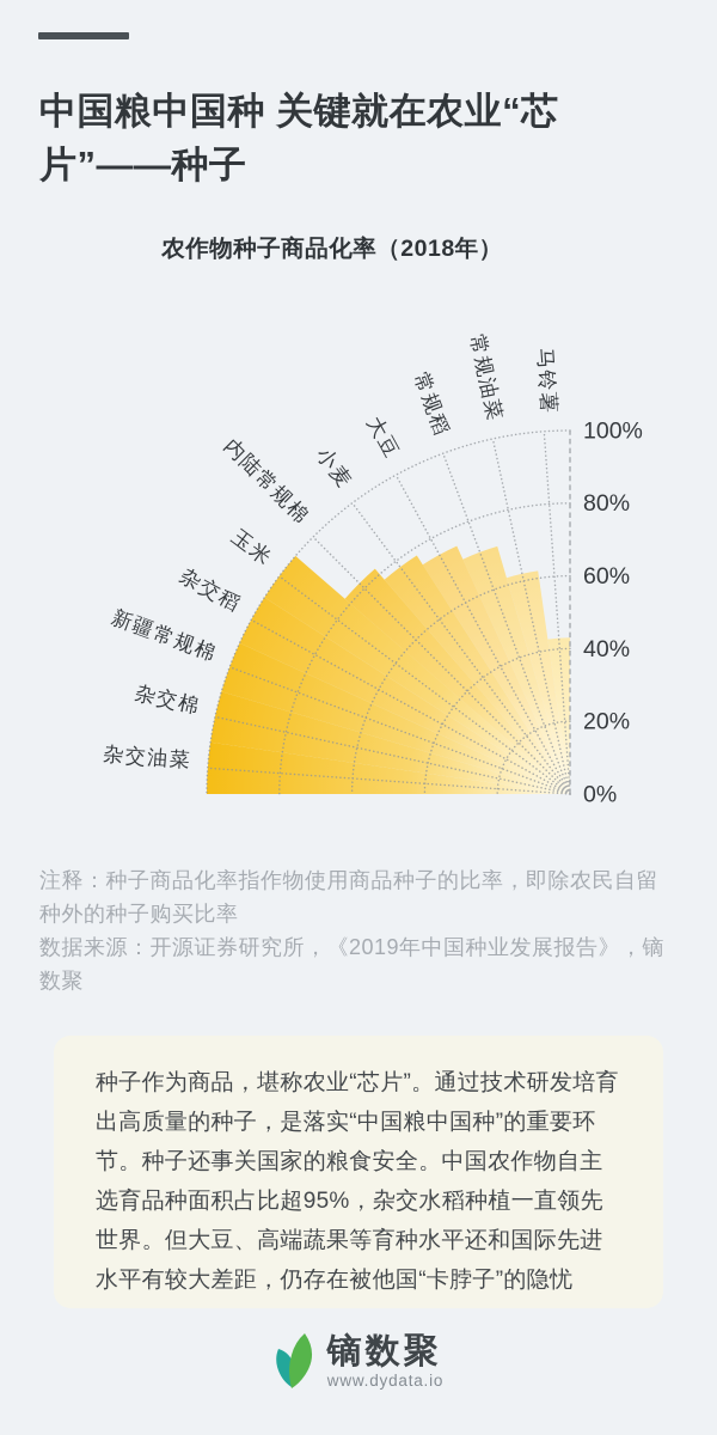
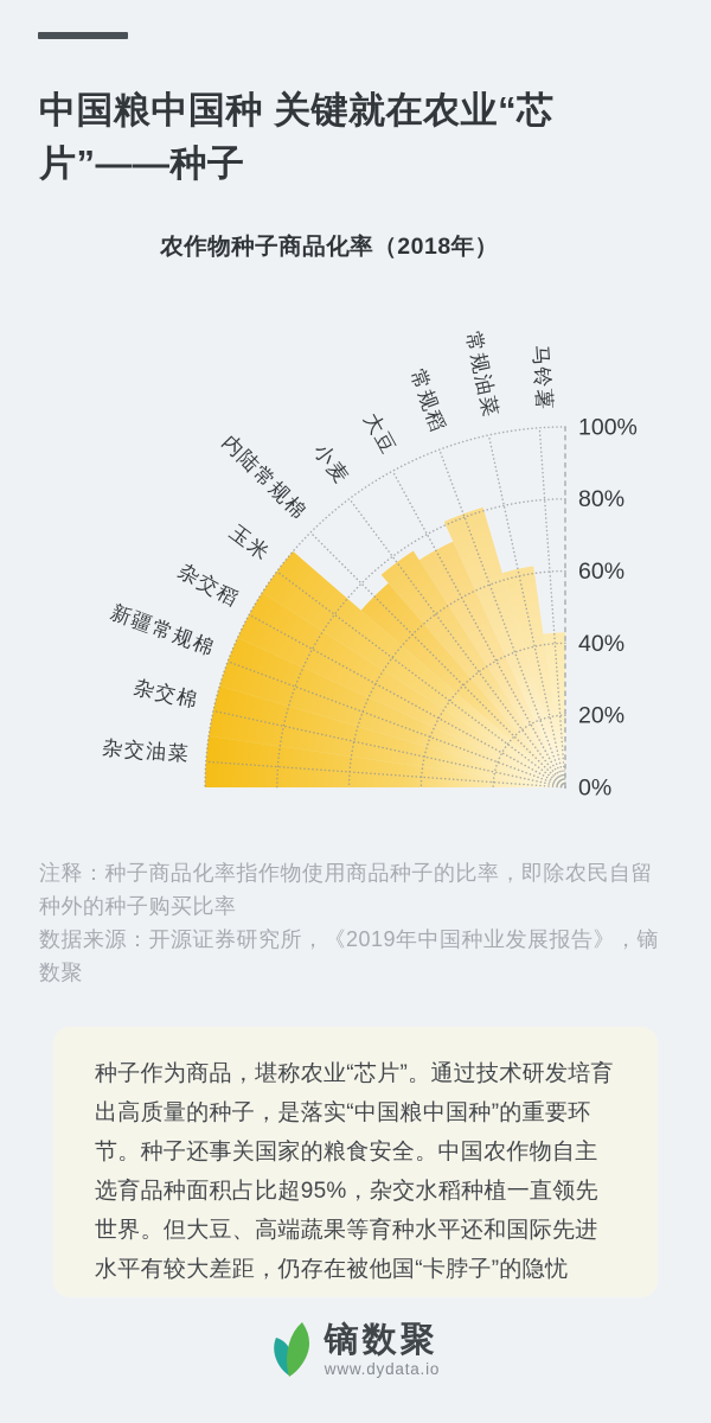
常规稻: 71% -> 81%
内陆常规棉: 82% -> 75%
